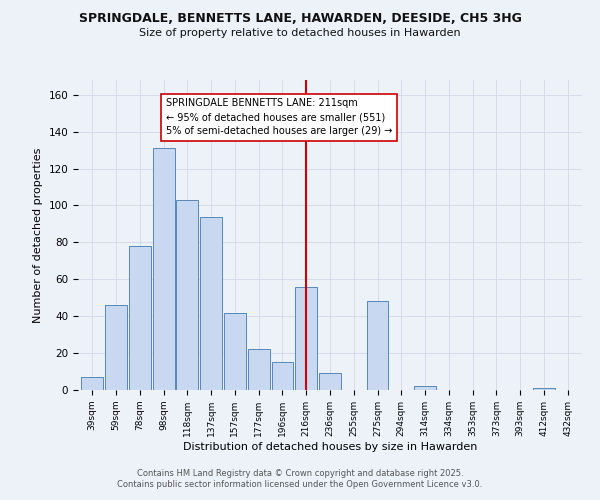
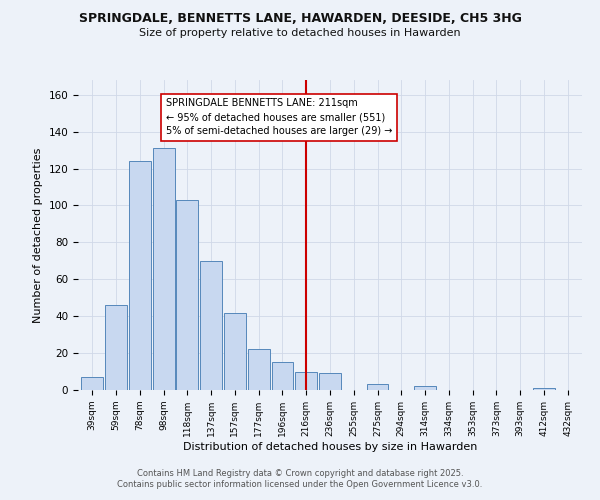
78sqm: 78 -> 124
137sqm: 94 -> 70
216sqm: 56 -> 10
275sqm: 48 -> 3
